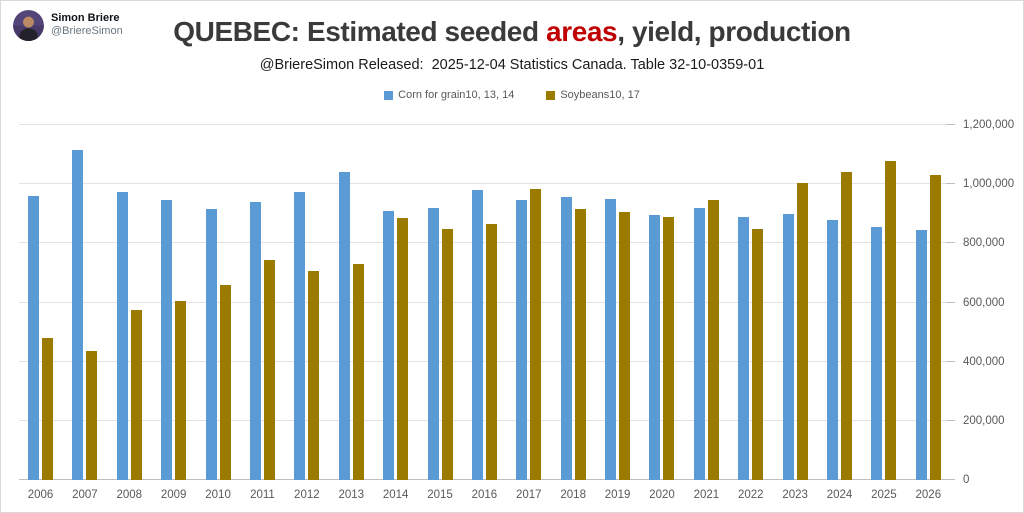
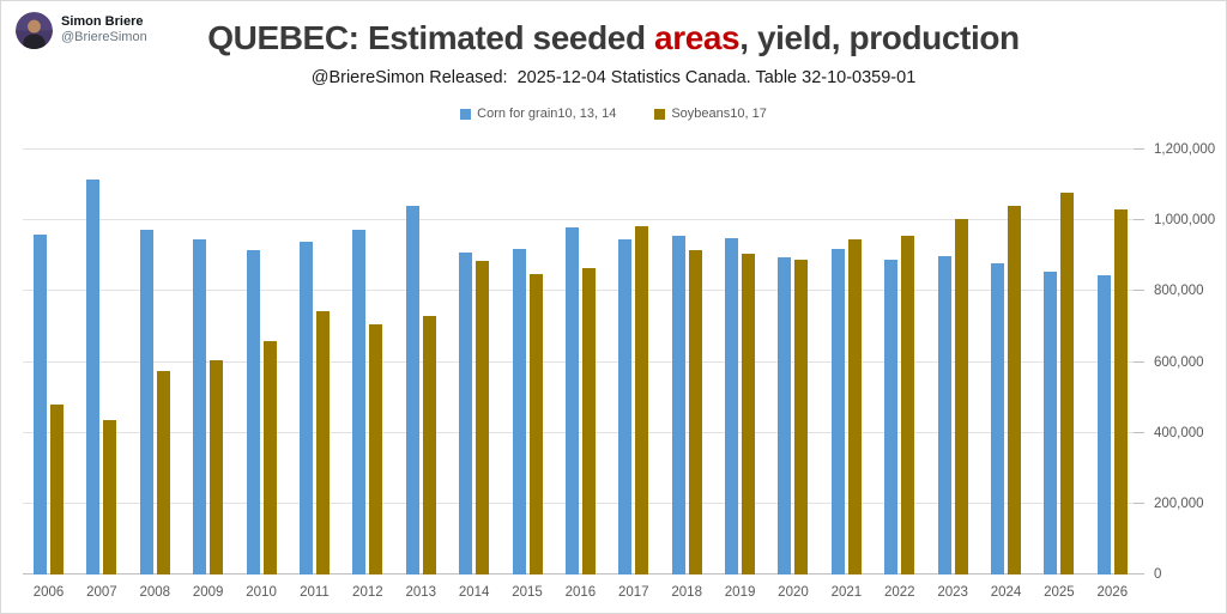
Soybeans10, 17/2022: 850000 -> 960000
